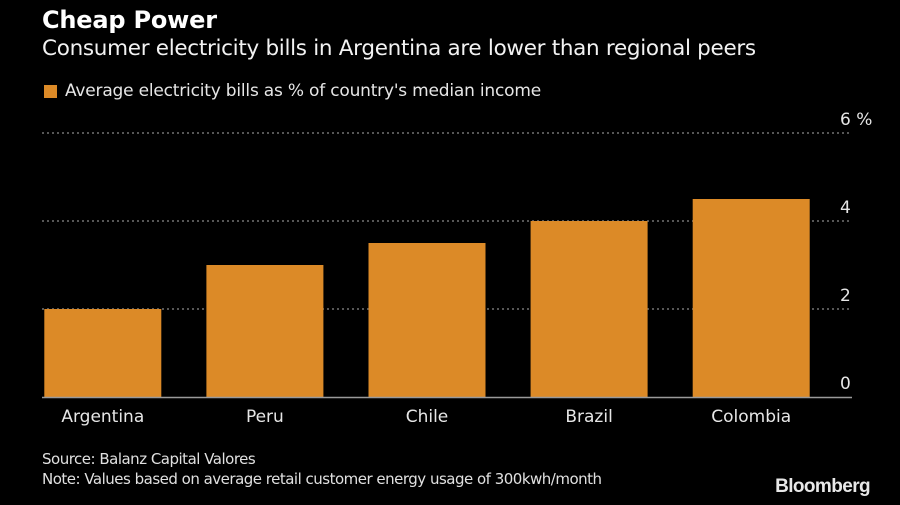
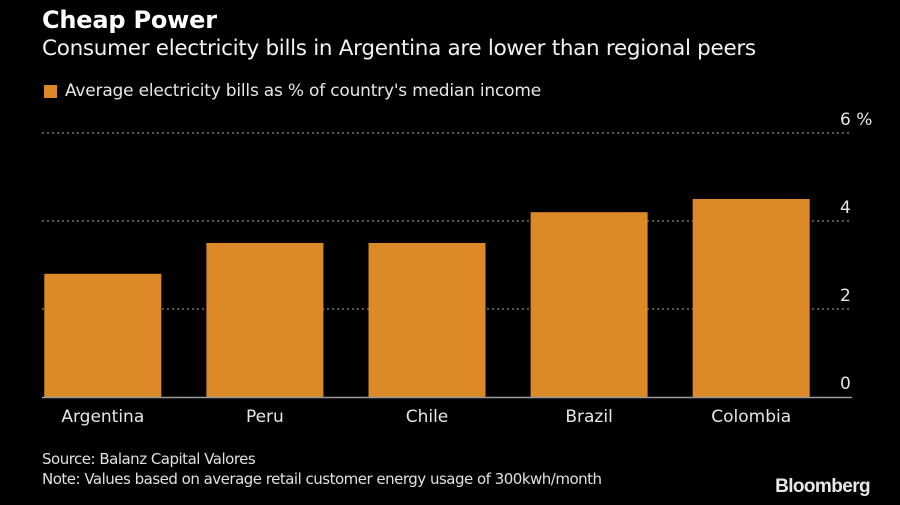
Argentina: 2.0% -> 2.8%
Peru: 3.0% -> 3.5%
Brazil: 4.0% -> 4.2%
